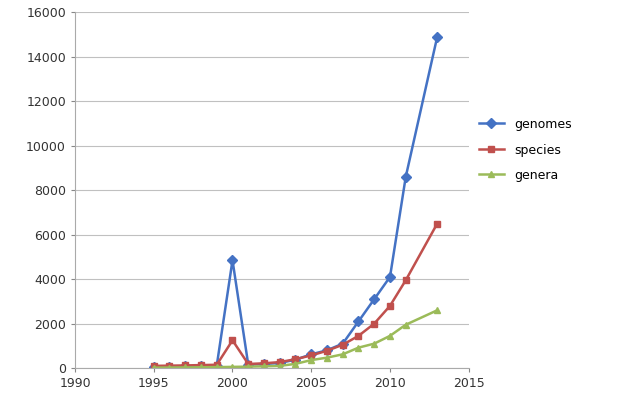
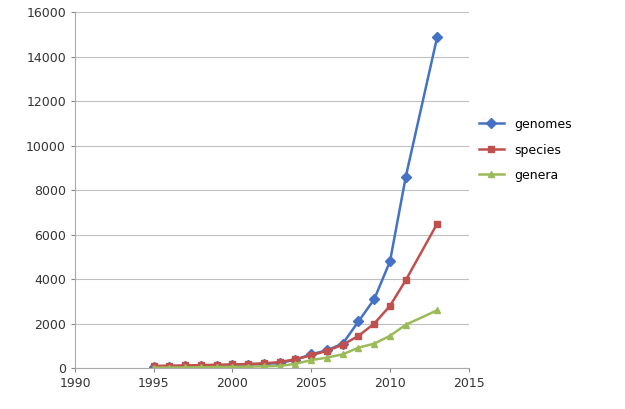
genomes/2000: 4850 -> 130
species/2000: 1250 -> 160
genomes/2010: 4100 -> 4800
